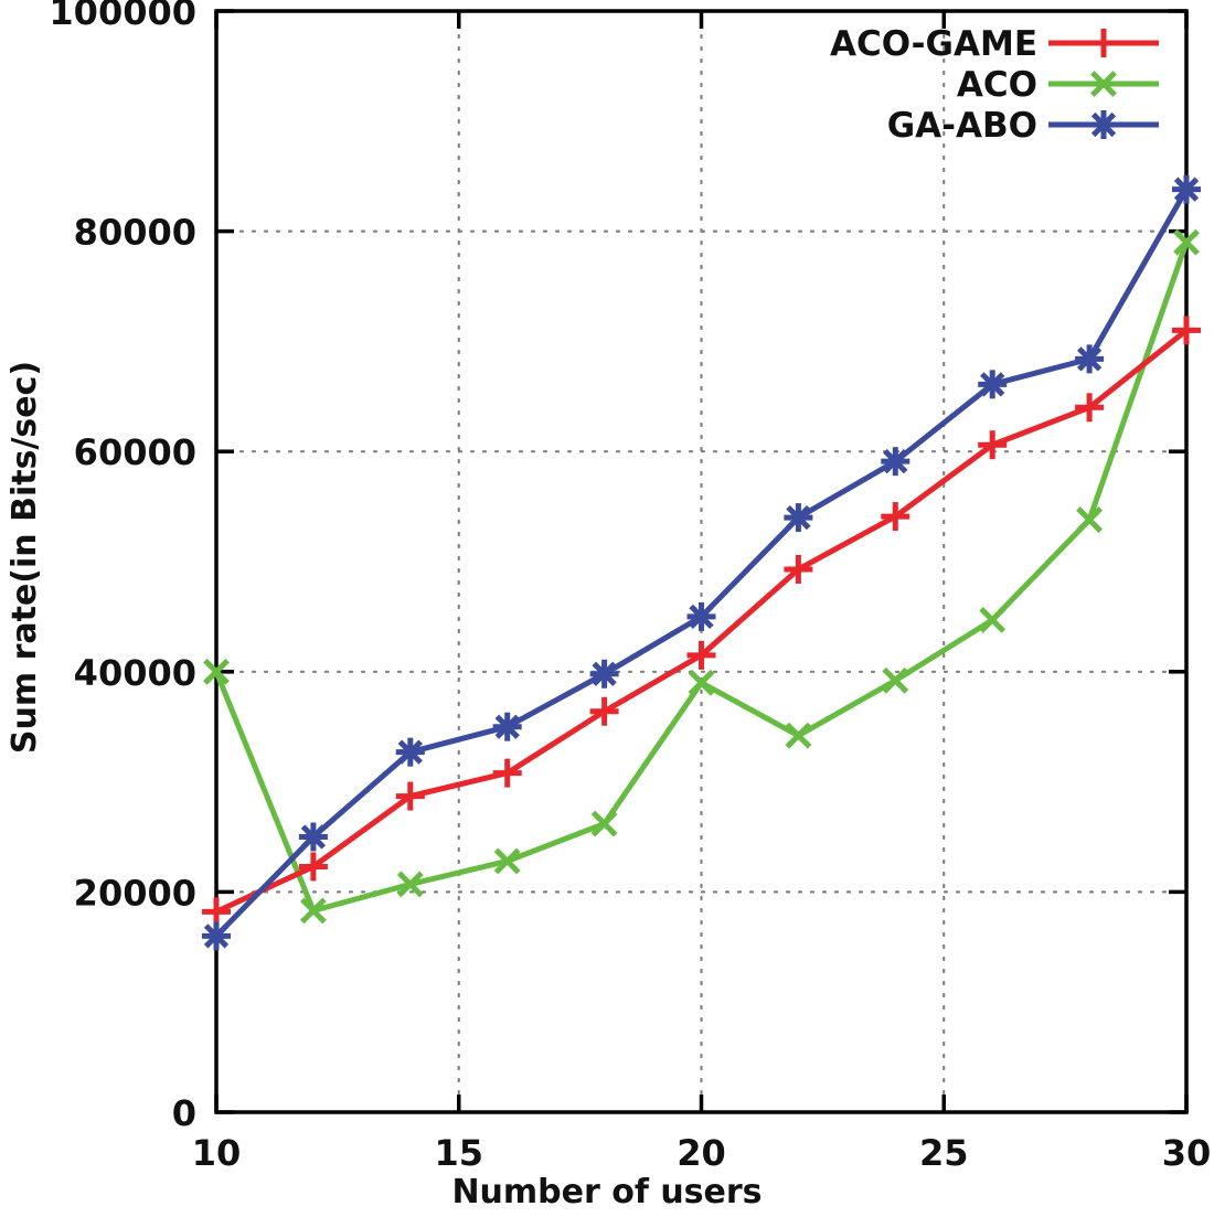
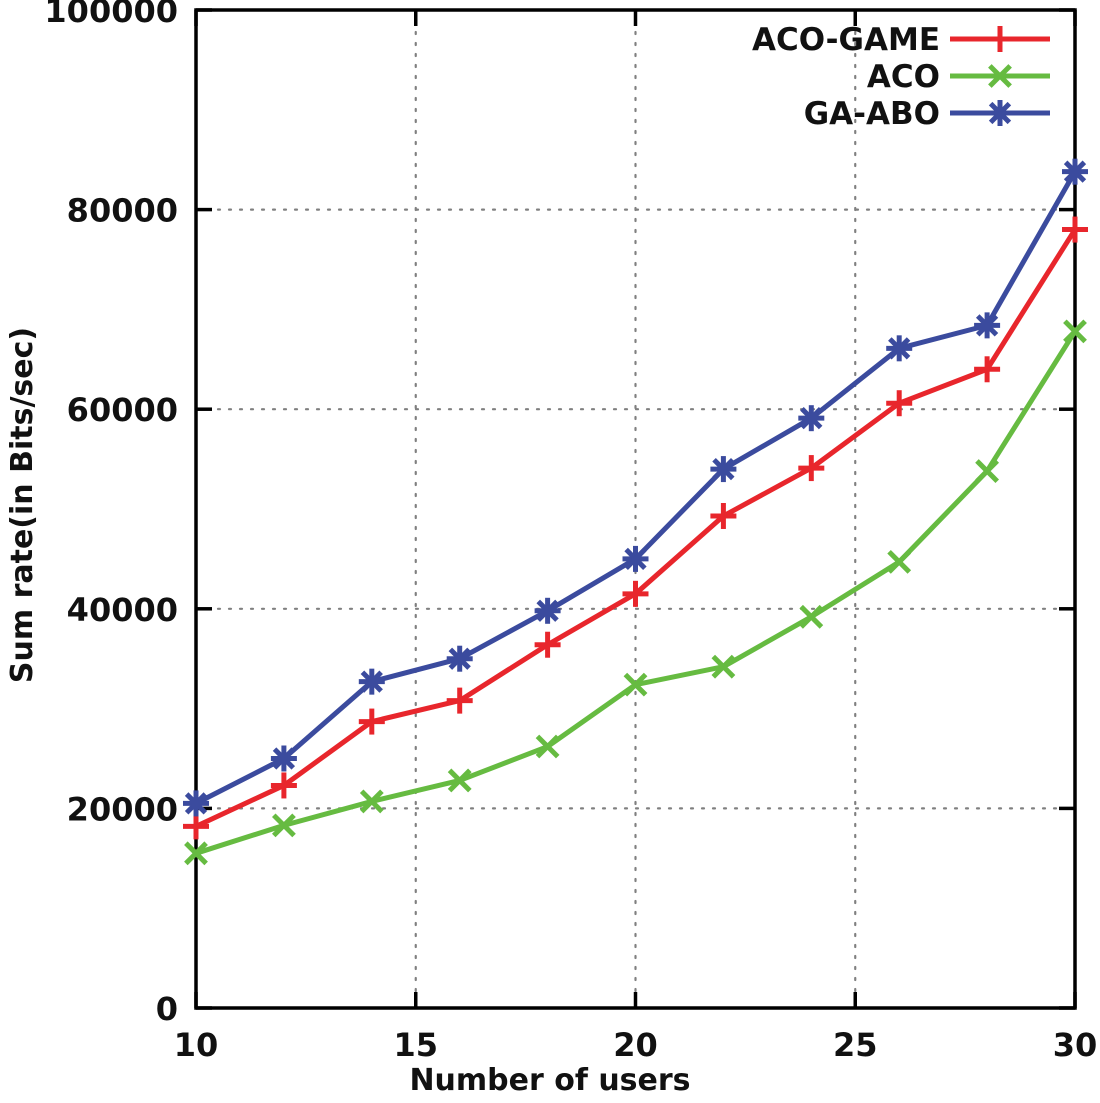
ACO/10: 40000 -> 16000
GA-ABO/10: 16000 -> 20000
ACO/20: 39000 -> 32000
ACO-GAME/30: 71000 -> 78000
ACO/30: 79000 -> 68000
